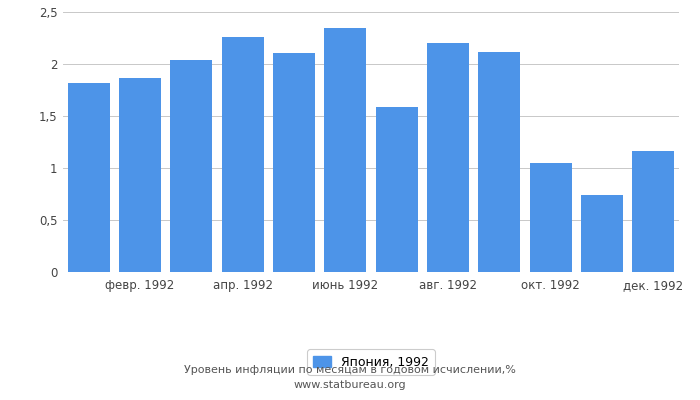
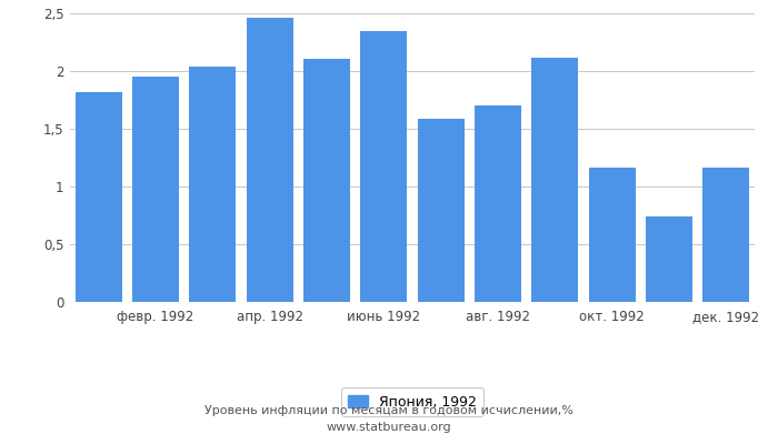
февр. 1992: 1,87 -> 1,95
апр. 1992: 2,26 -> 2,46
авг. 1992: 2,20 -> 1,70
окт. 1992: 1,05 -> 1,16
